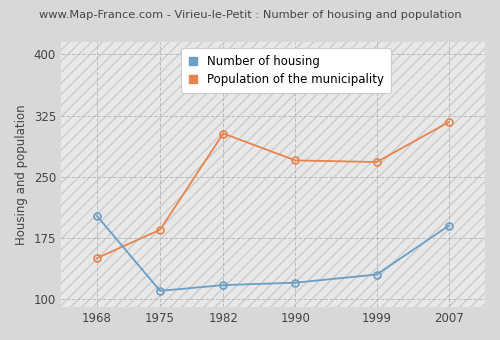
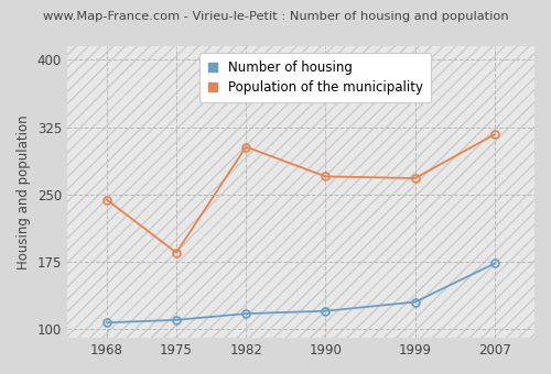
Number of housing/1968: 202 -> 107
Population of the municipality/1968: 150 -> 244
Number of housing/2007: 190 -> 173
